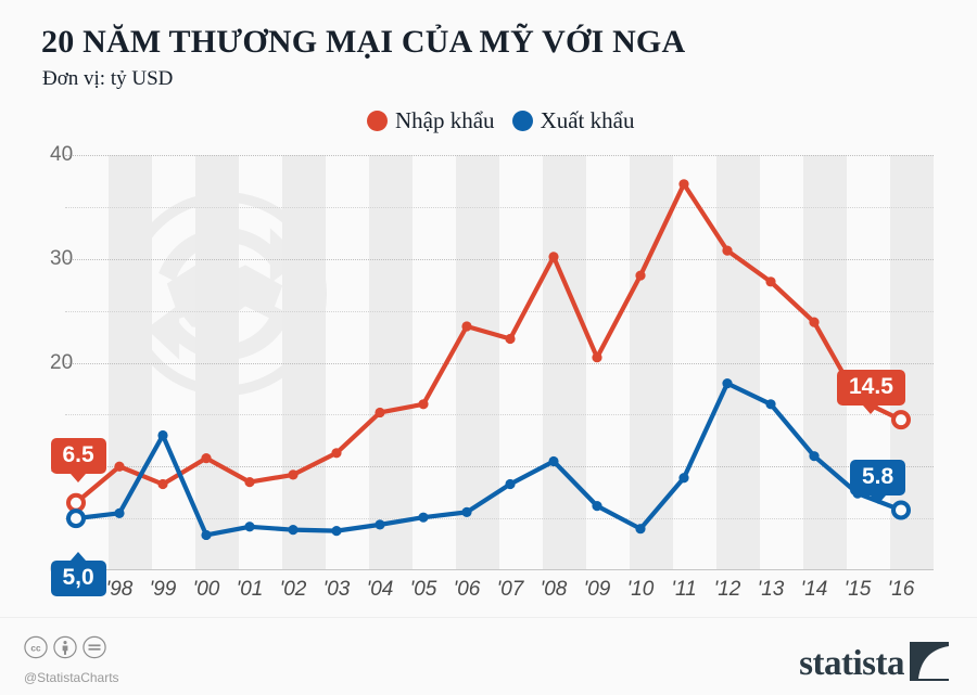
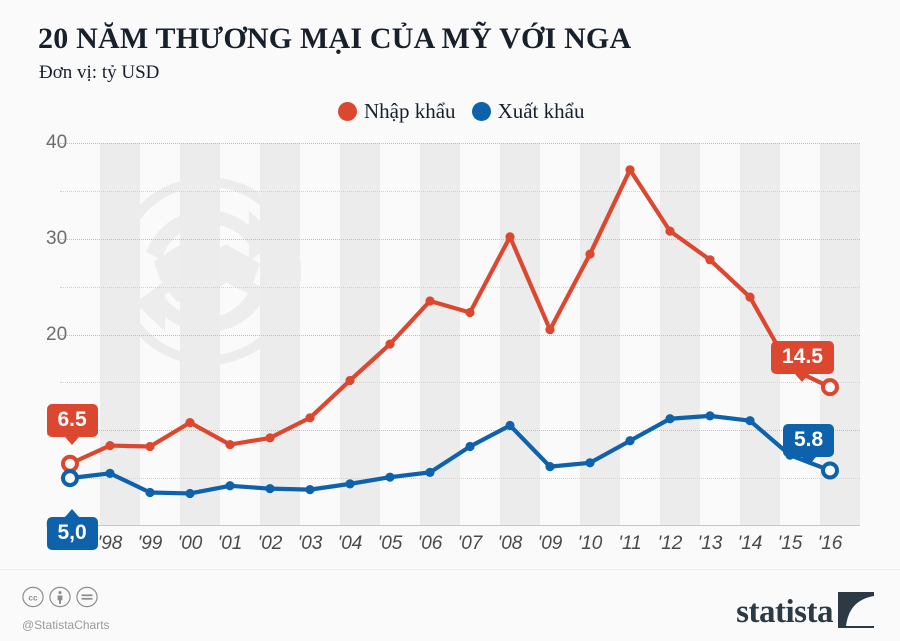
Nhập khẩu/'98: 10 -> 8
Xuất khẩu/'99: 13 -> 4
Nhập khẩu/'05: 16 -> 19
Xuất khẩu/'10: 4 -> 7
Xuất khẩu/'12: 18 -> 11
Xuất khẩu/'13: 16 -> 12
